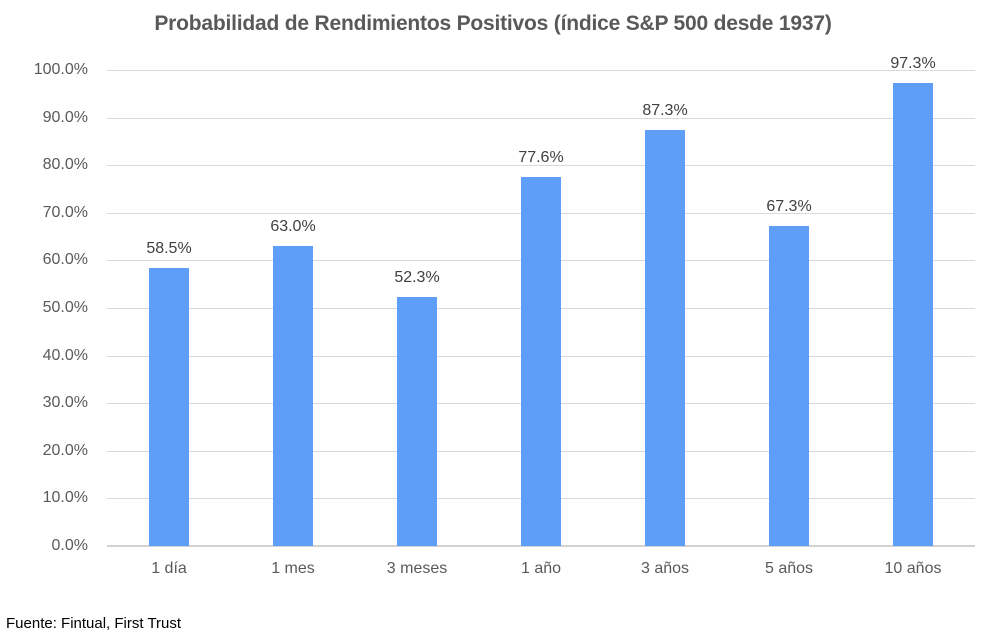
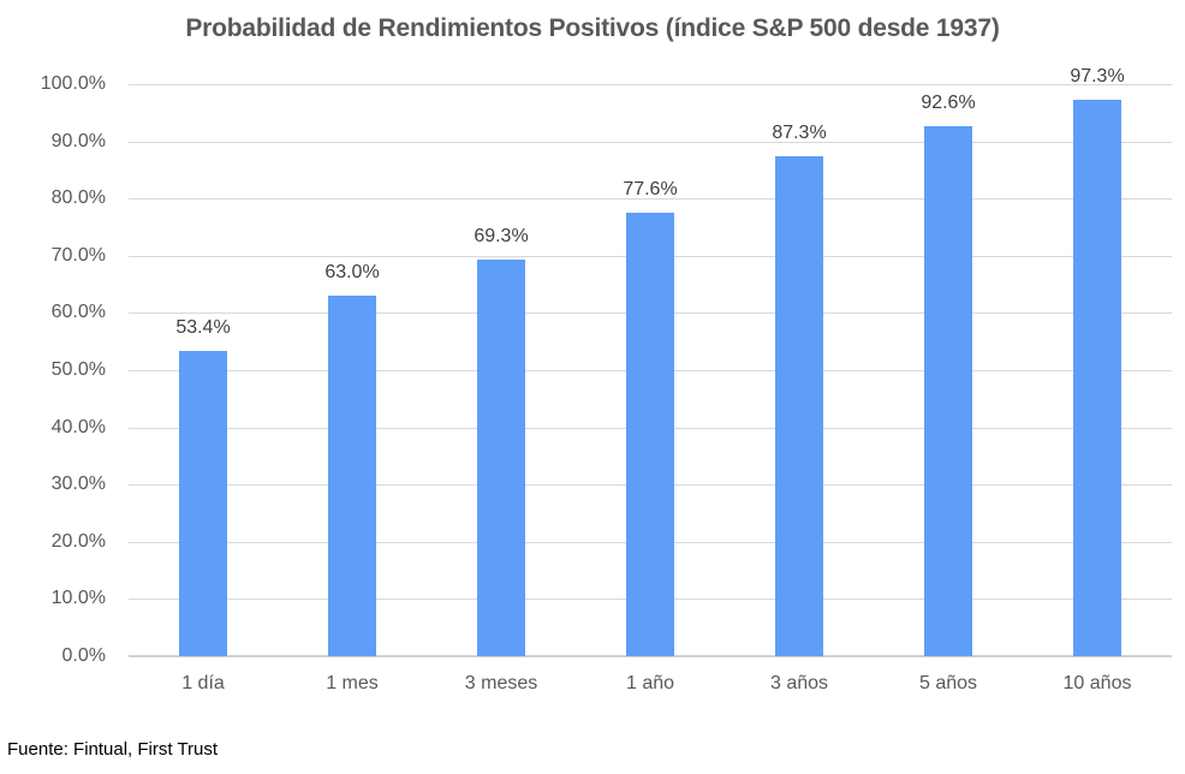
1 día: 58.5% -> 53.4%
3 meses: 52.3% -> 69.3%
5 años: 67.3% -> 92.6%
